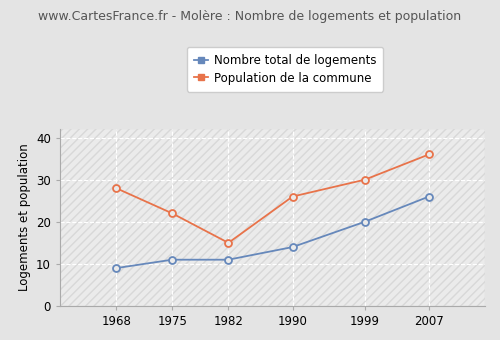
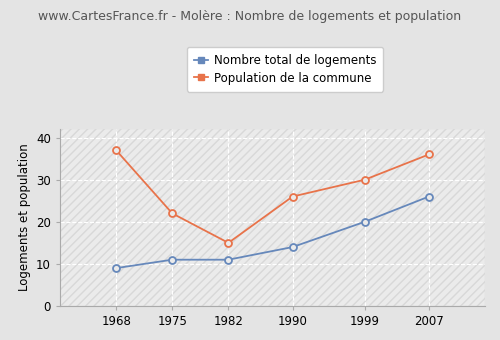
Population de la commune/1968: 28 -> 37
